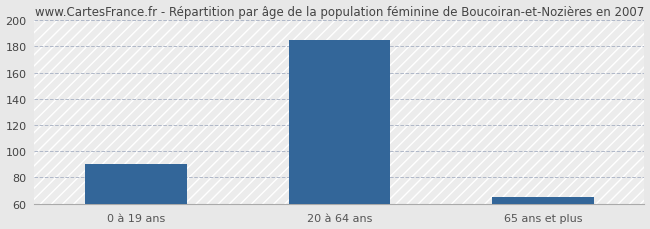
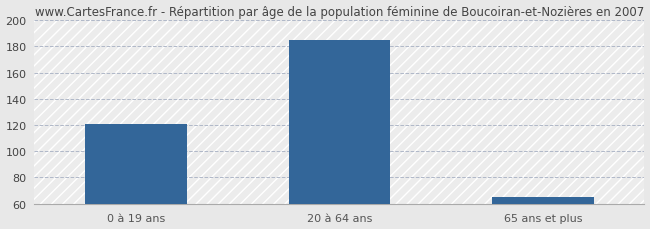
0 à 19 ans: 90 -> 121
